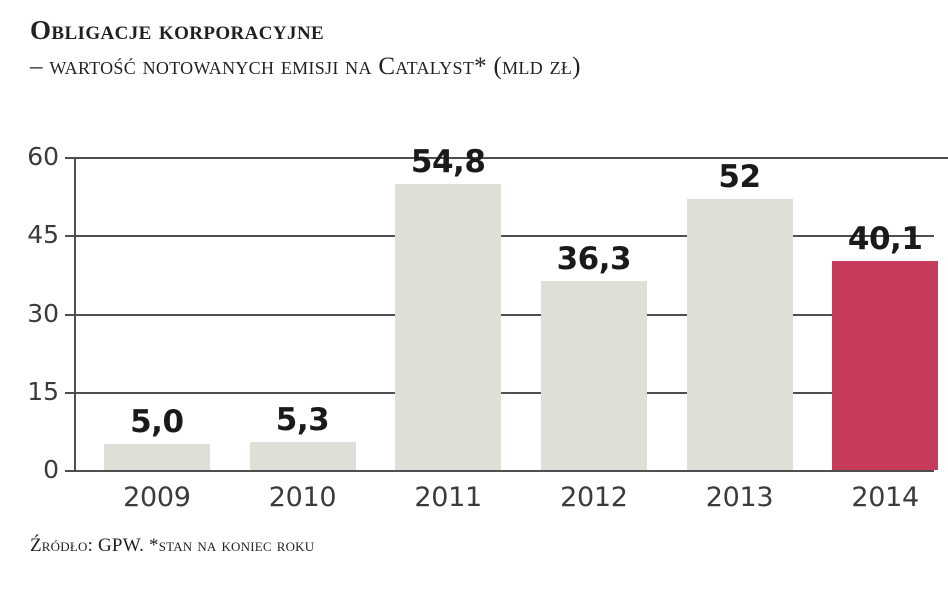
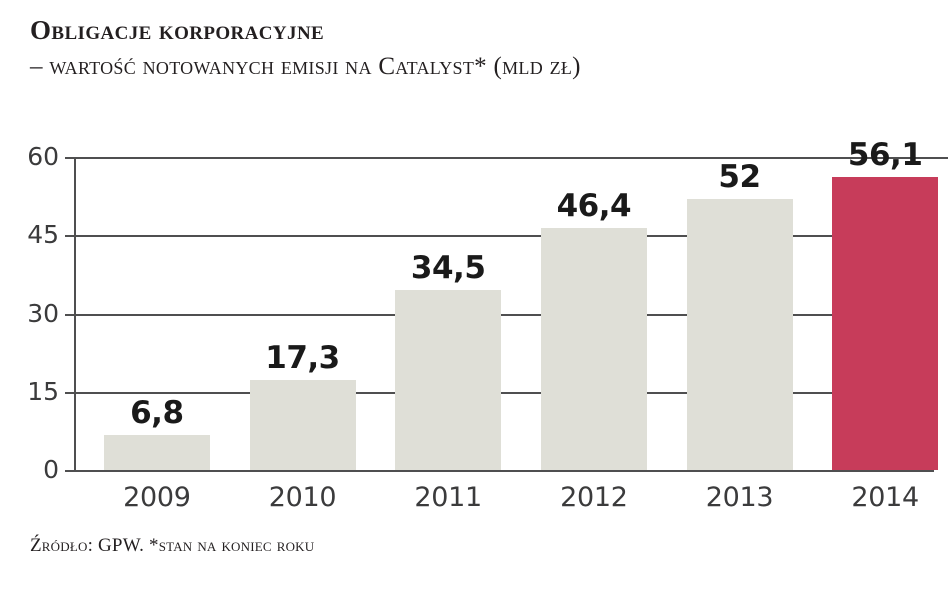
2009: 5,0 -> 6,8
2010: 5,3 -> 17,3
2011: 54,8 -> 34,5
2012: 36,3 -> 46,4
2014: 40,1 -> 56,1
